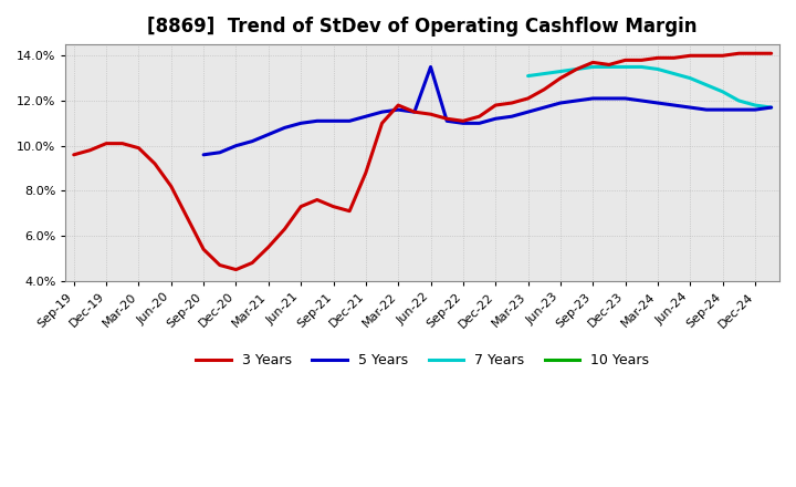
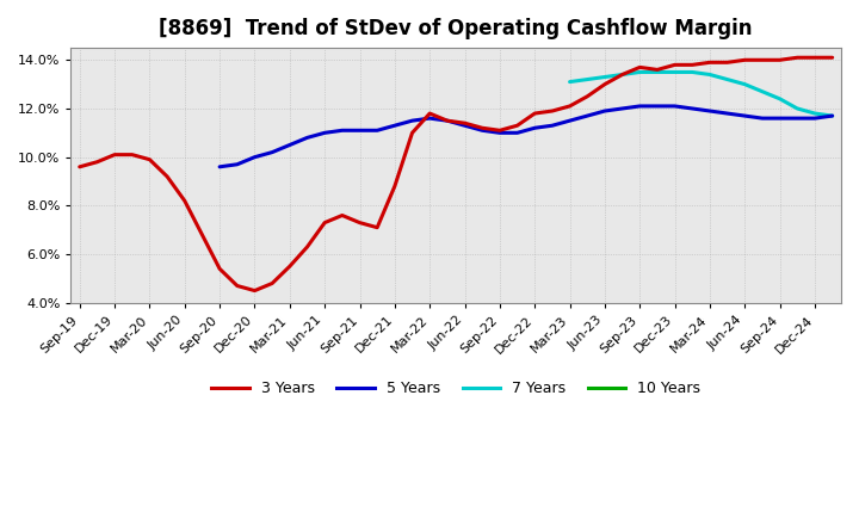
5 Years/Jun-22: 13.5% -> 11.3%
